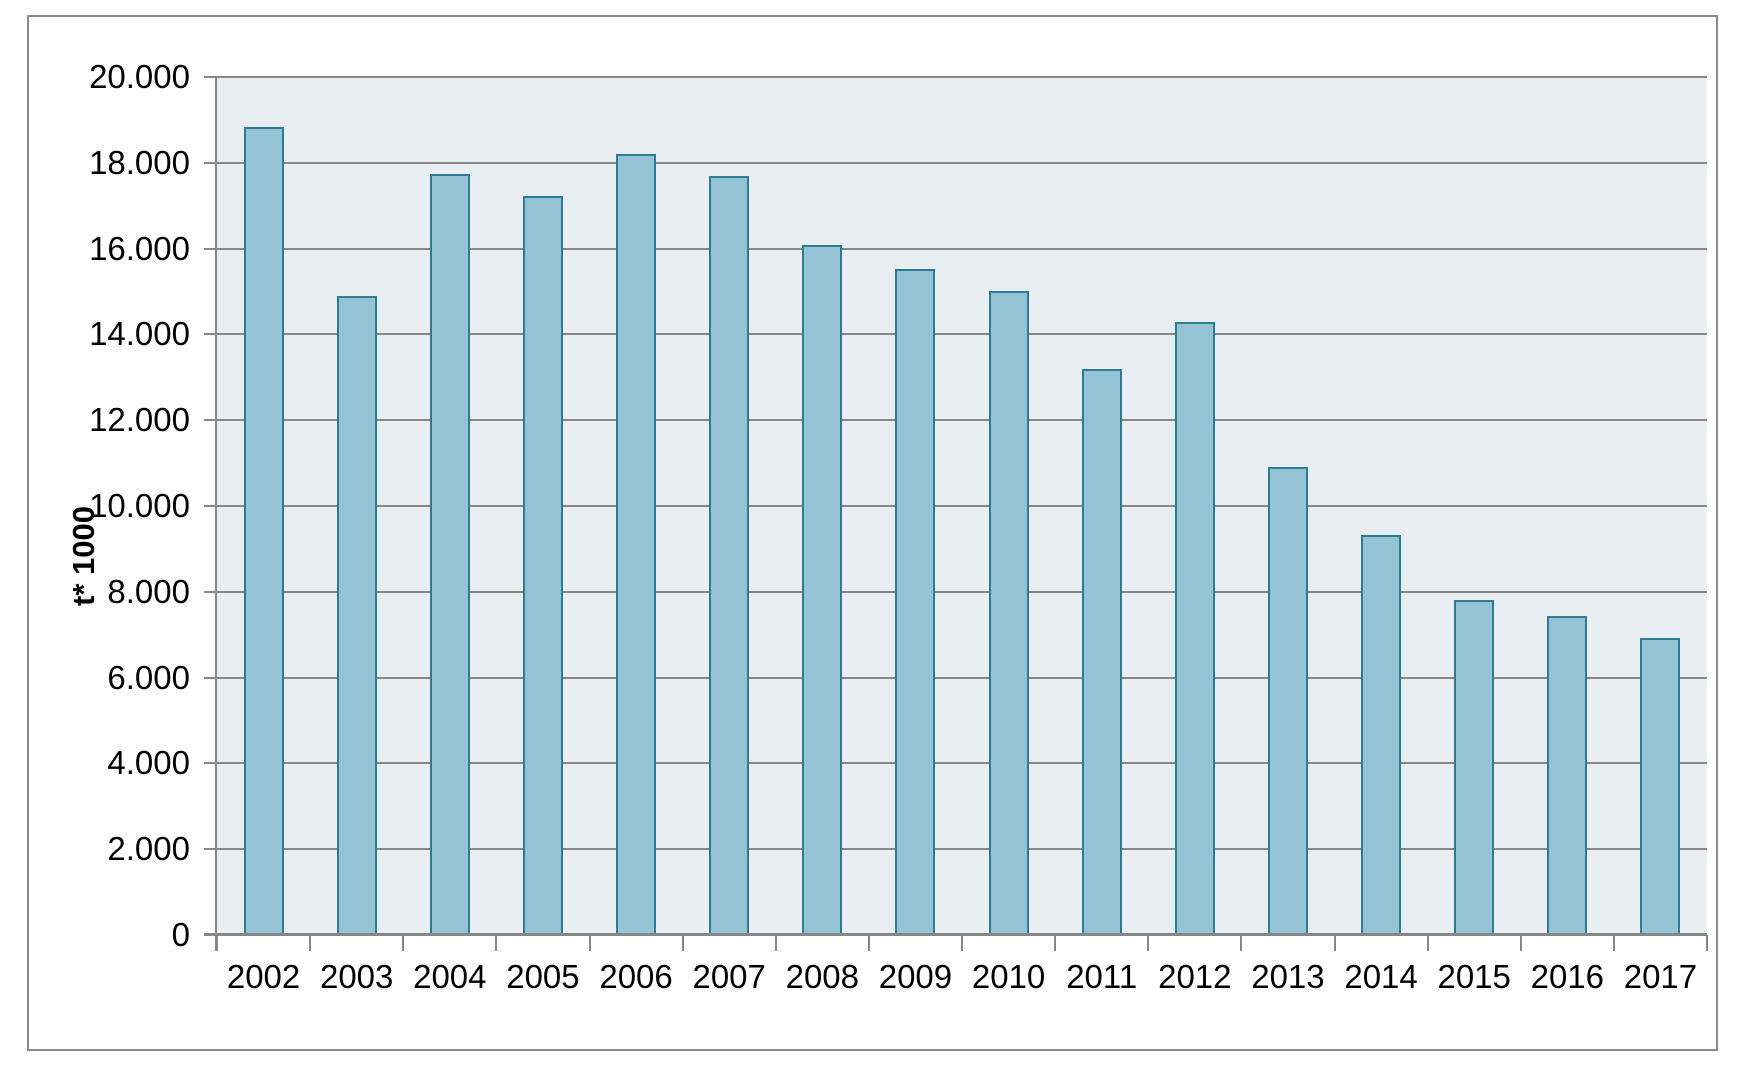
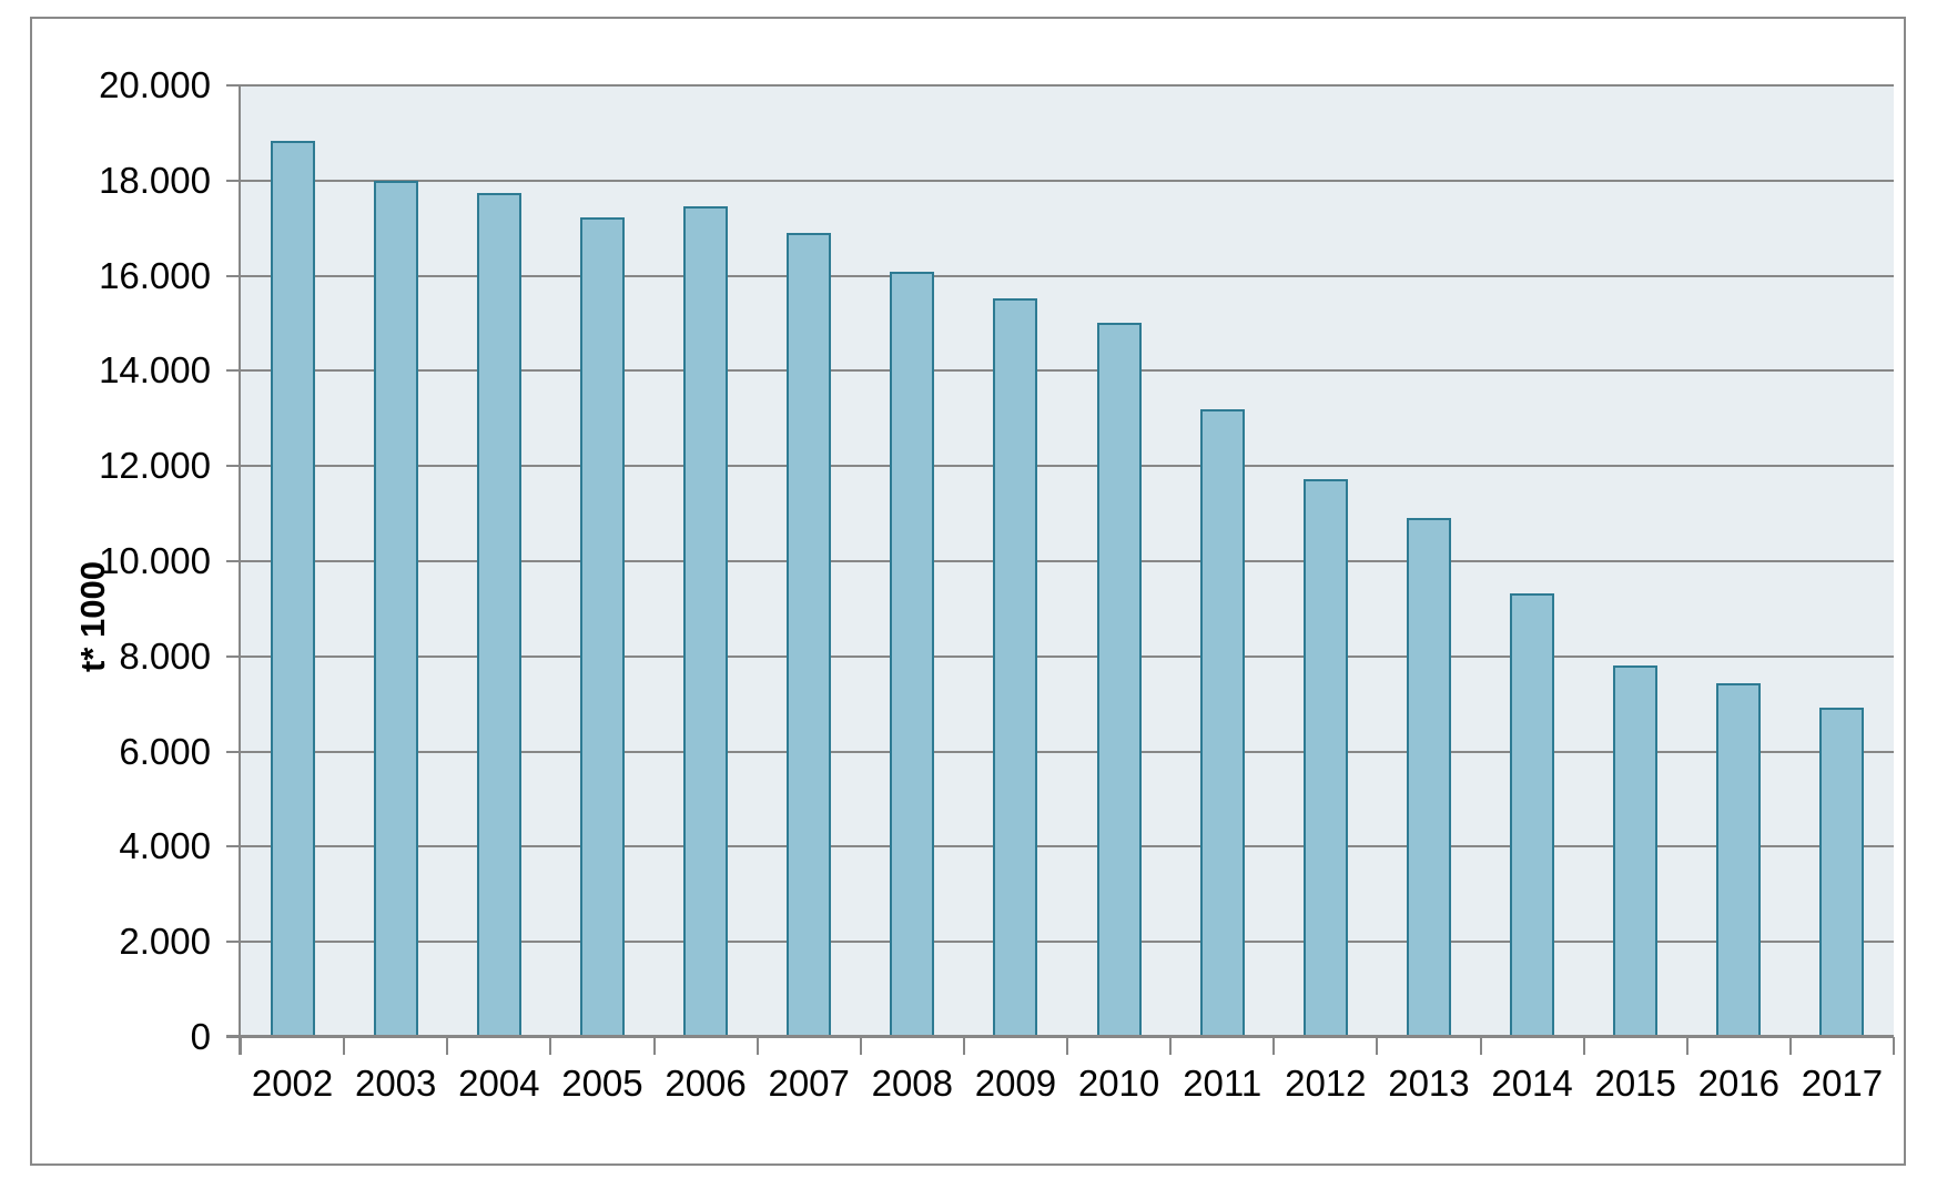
2003: 14900 -> 18000
2006: 18200 -> 17400
2007: 17700 -> 16900
2012: 14300 -> 11700
